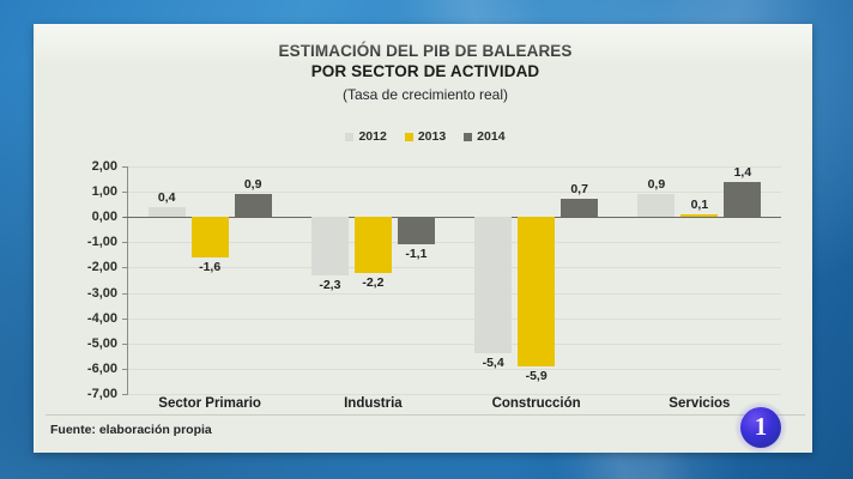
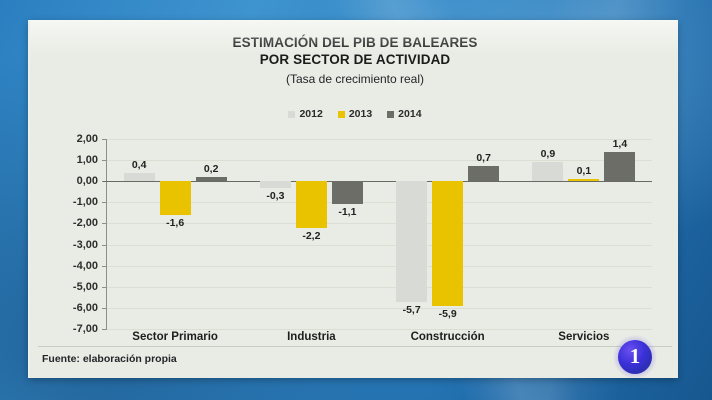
2014/Sector Primario: 0,9 -> 0,2
2012/Industria: -2,3 -> -0,3
2012/Construcción: -5,4 -> -5,7
